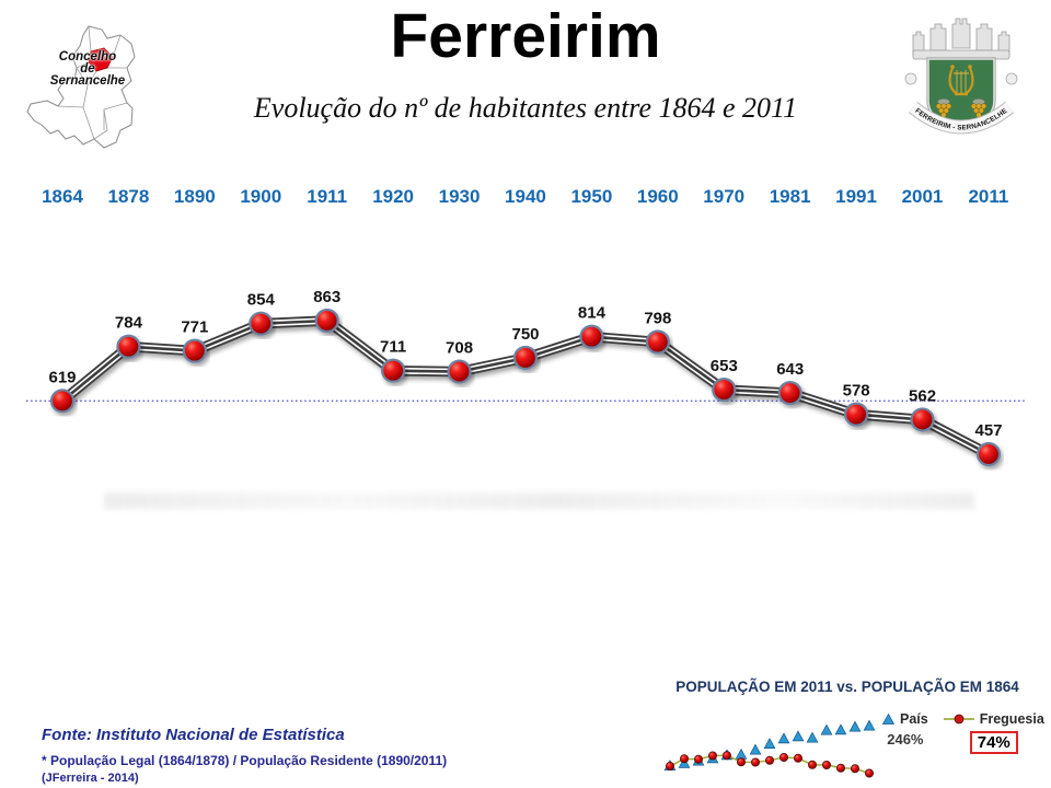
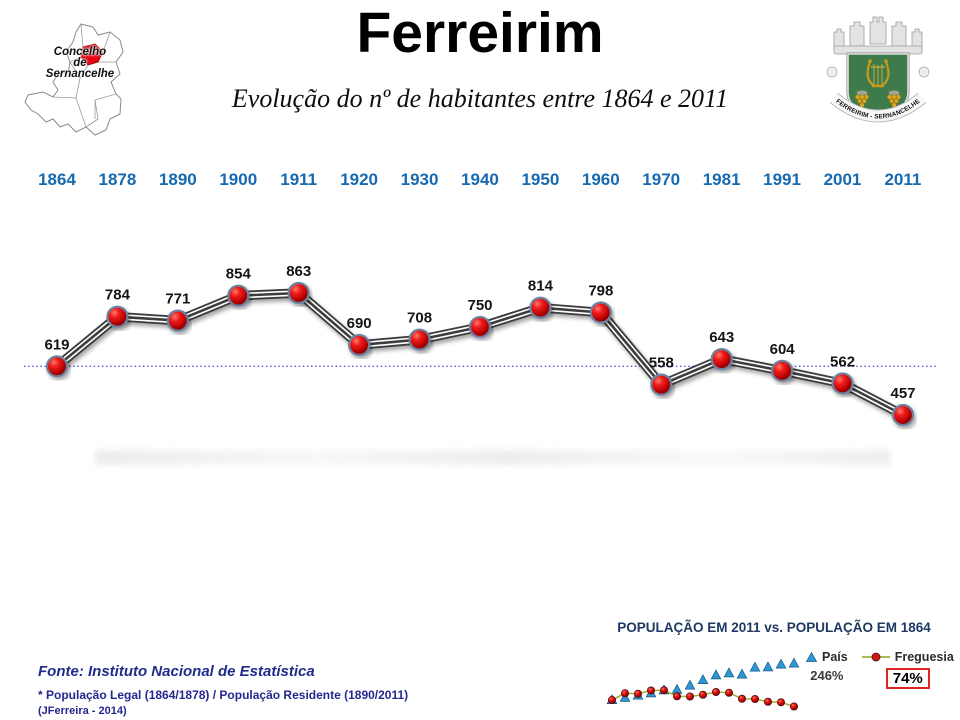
1920: 711 -> 690
1970: 653 -> 558
1991: 578 -> 604
